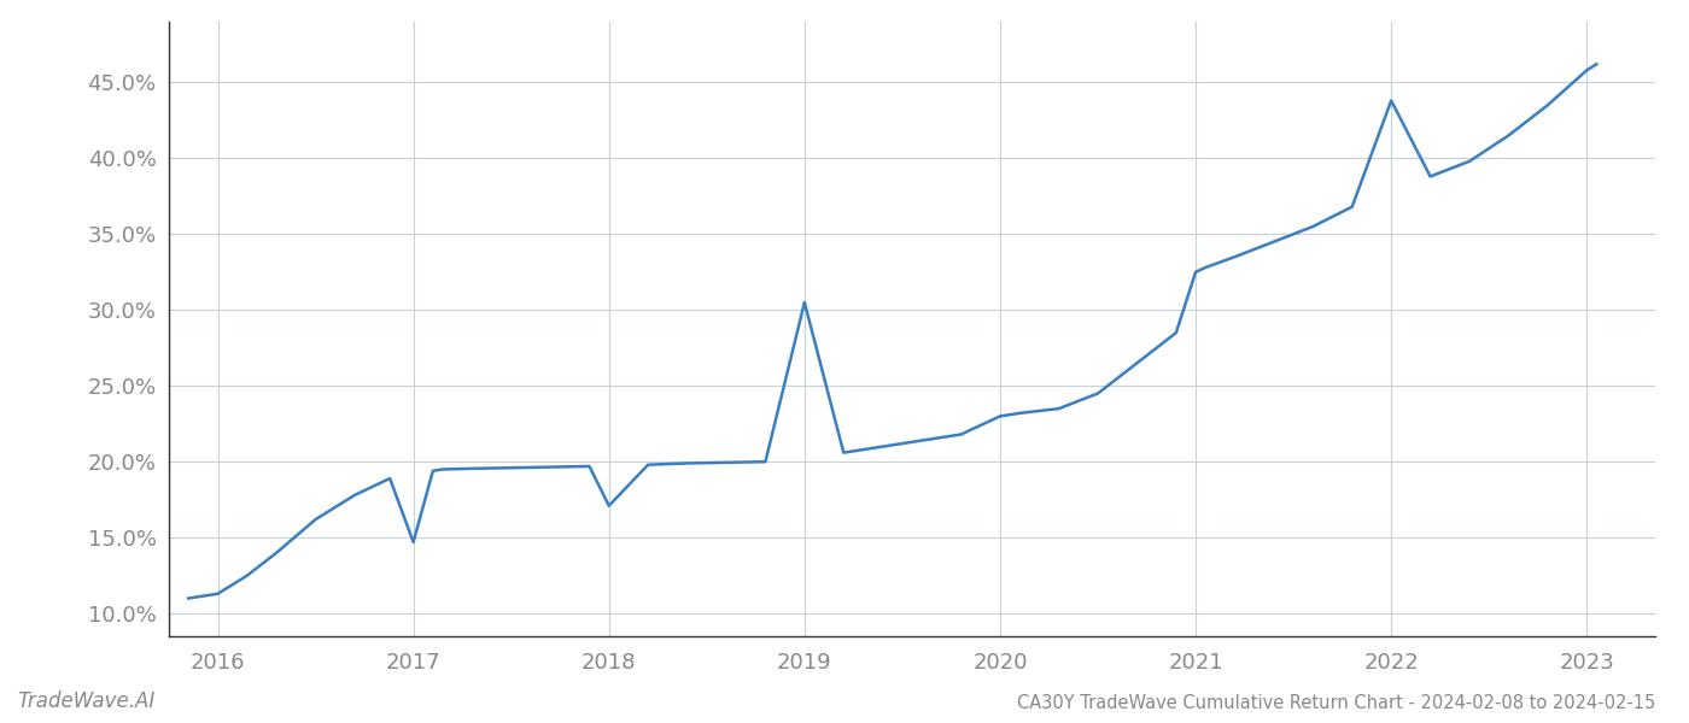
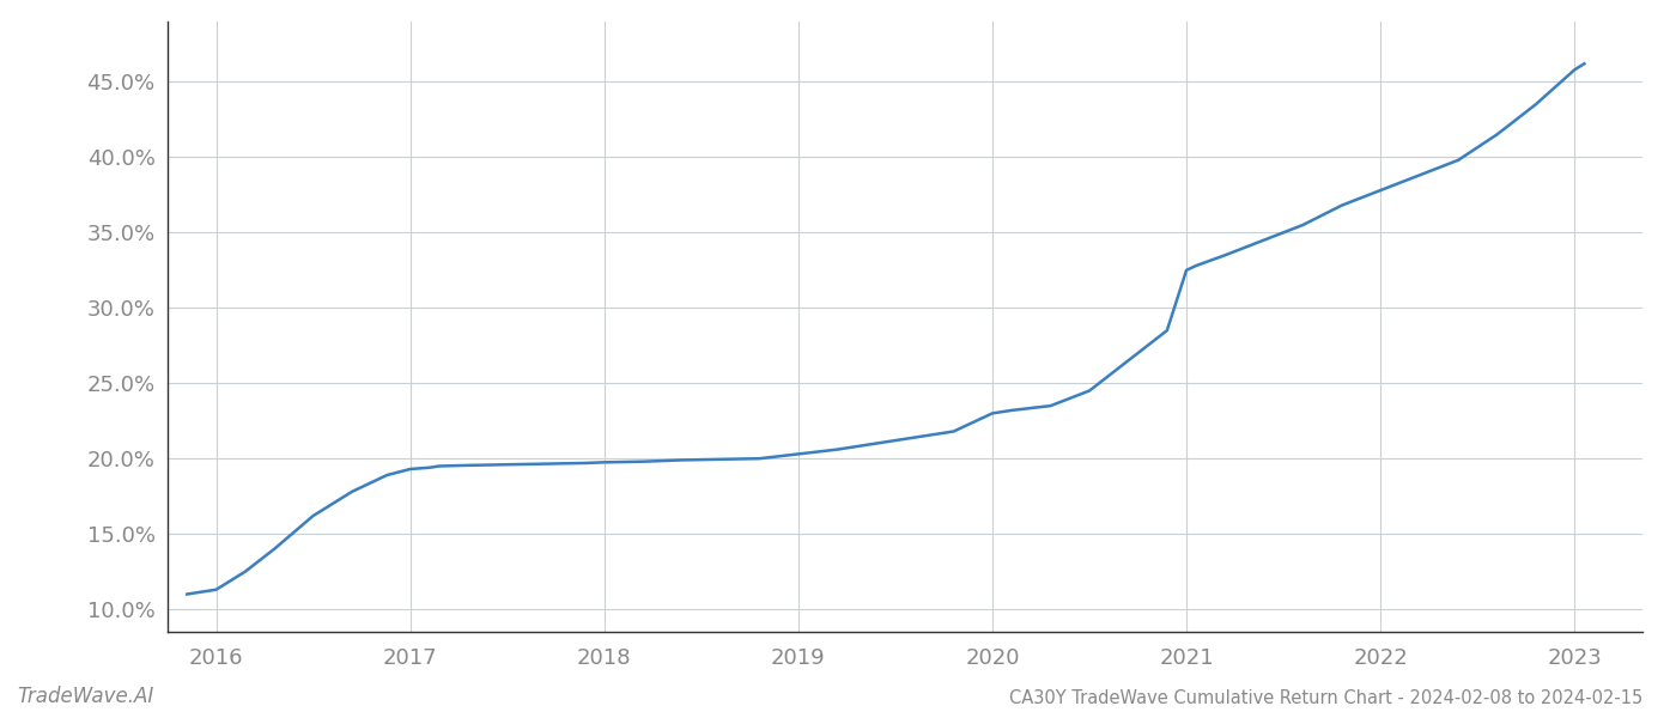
2017: 14.7% -> 19.3%
2018: 17.1% -> 19.8%
2019: 30.5% -> 20.3%
2022: 43.8% -> 37.8%
